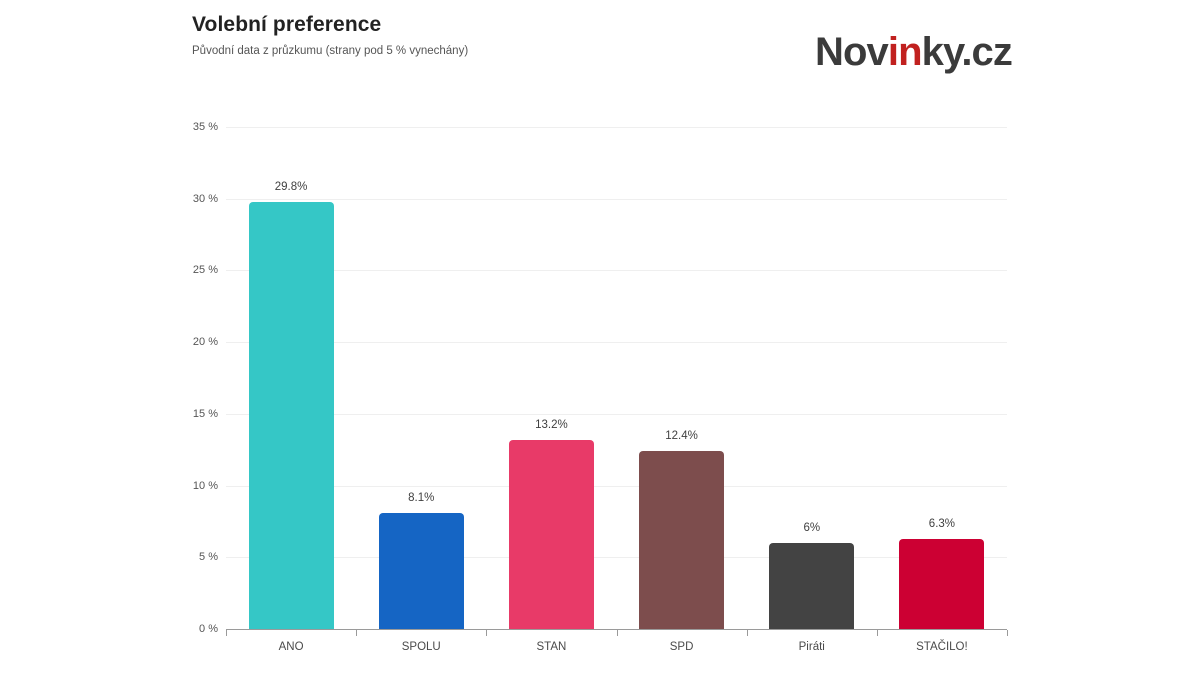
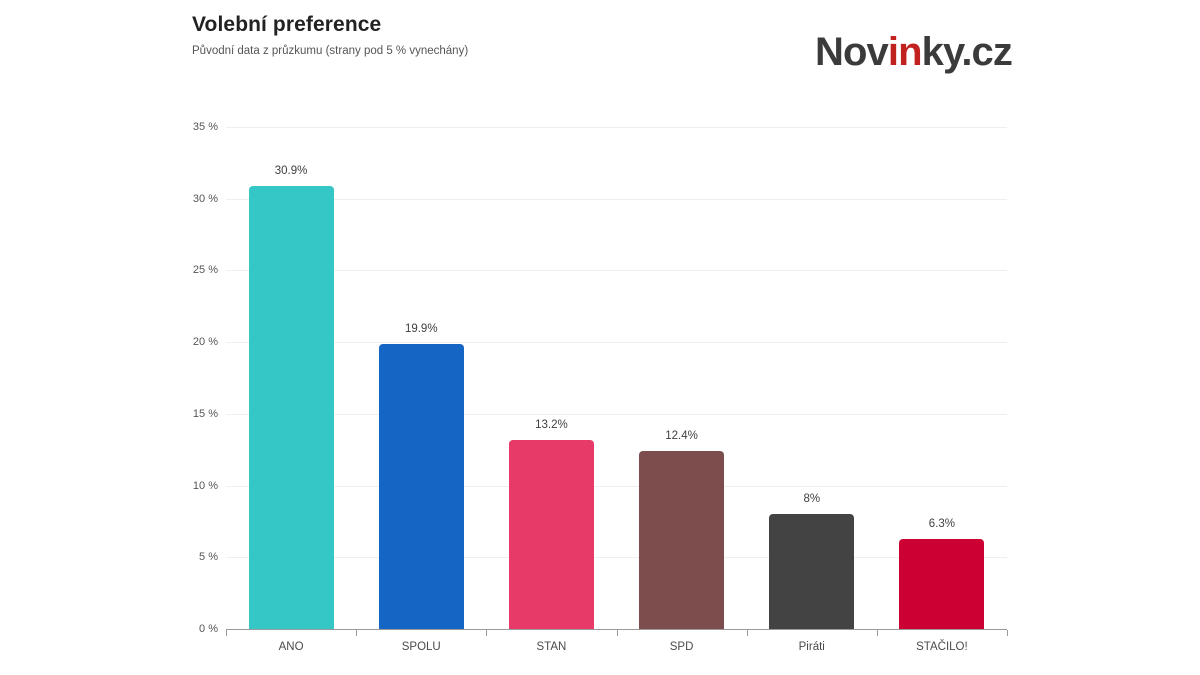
ANO: 29.8% -> 30.9%
SPOLU: 8.1% -> 19.9%
Piráti: 6% -> 8%
